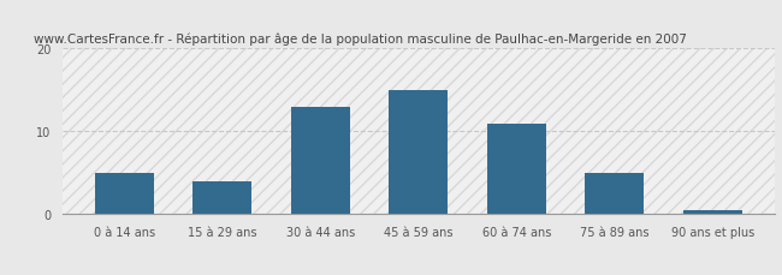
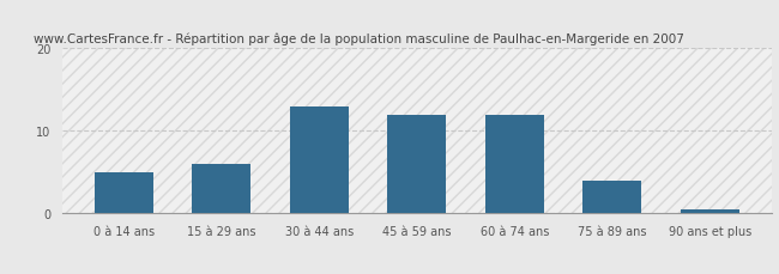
15 à 29 ans: 4.0 -> 6.0
45 à 59 ans: 15.0 -> 12.0
60 à 74 ans: 11.0 -> 12.0
75 à 89 ans: 5.0 -> 4.0
